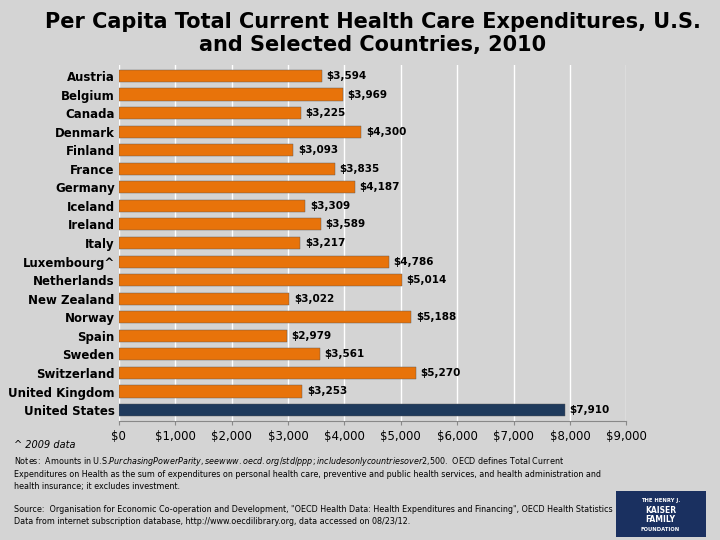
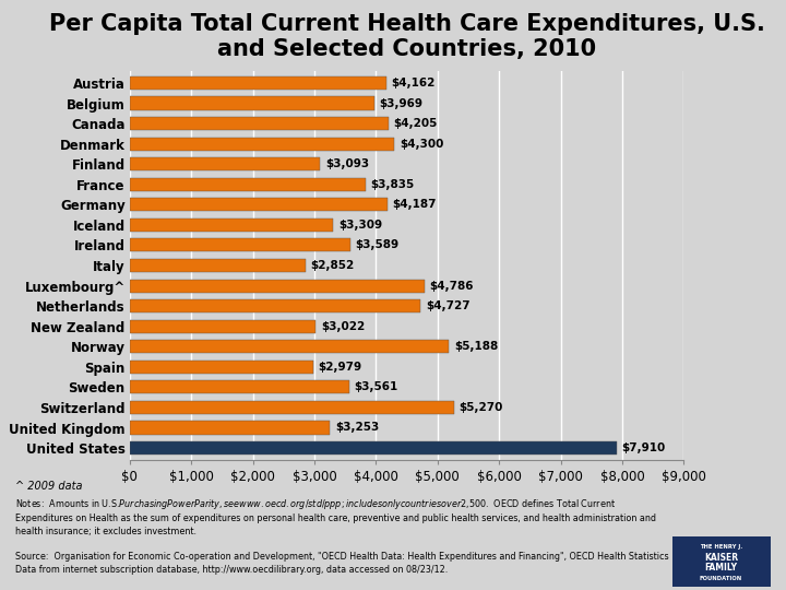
Austria: $3,594 -> $4,162
Canada: $3,225 -> $4,205
Italy: $3,217 -> $2,852
Netherlands: $5,014 -> $4,727
